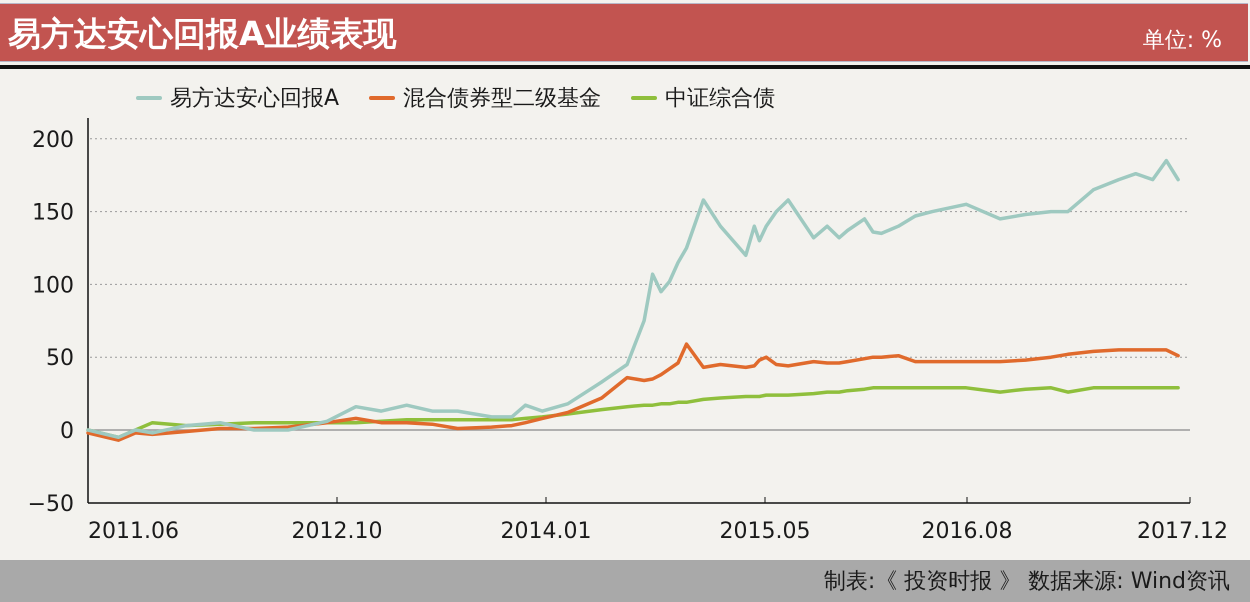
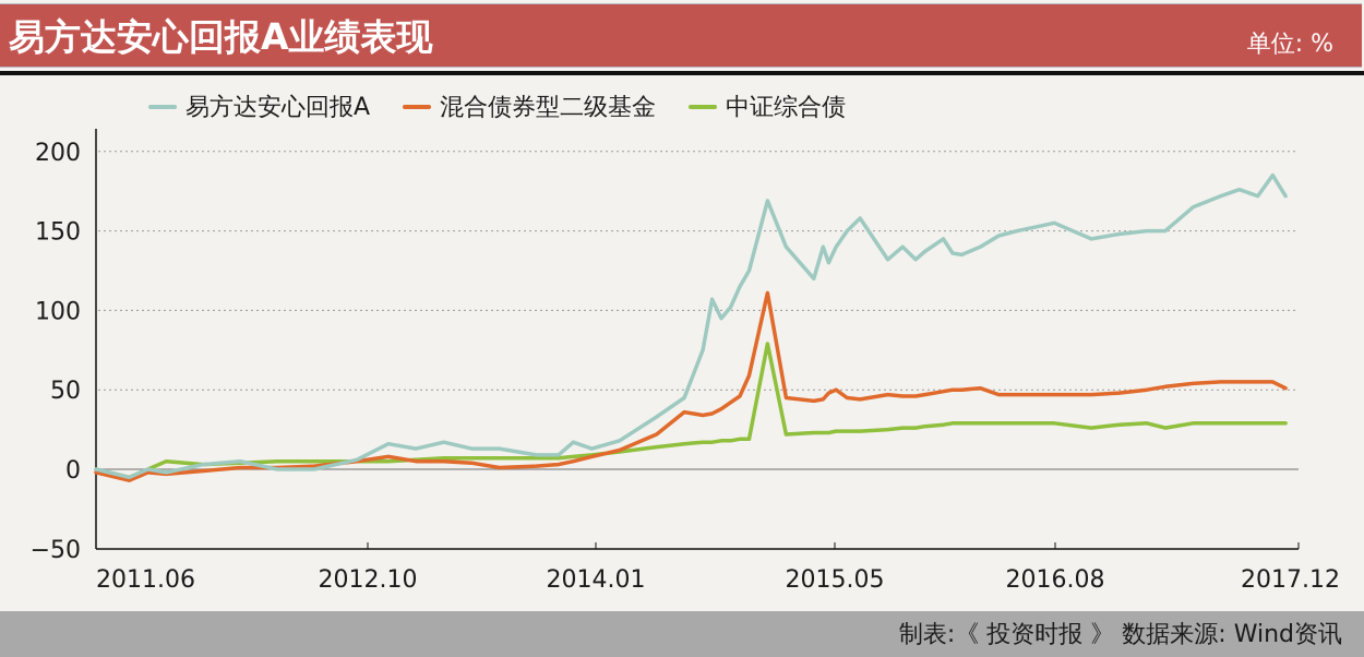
易方达安心回报A/2015.05: 158 -> 169
混合债券型二级基金/2015.05: 43 -> 111
中证综合债/2015.05: 21 -> 79
